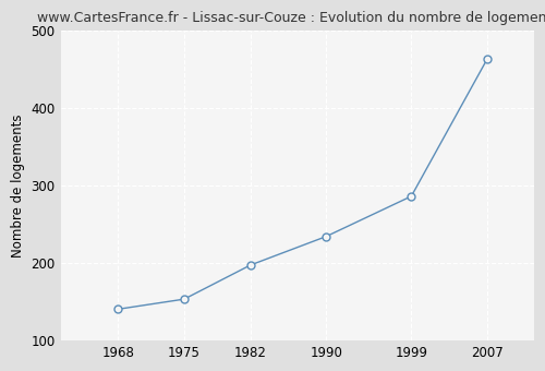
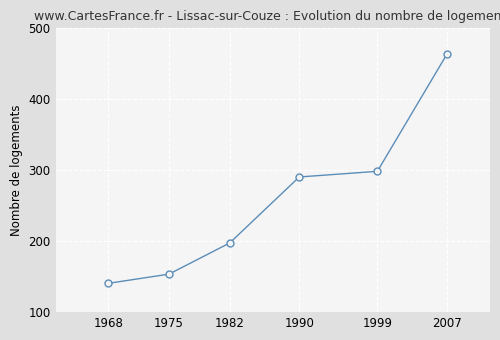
1990: 234 -> 290
1999: 286 -> 298
